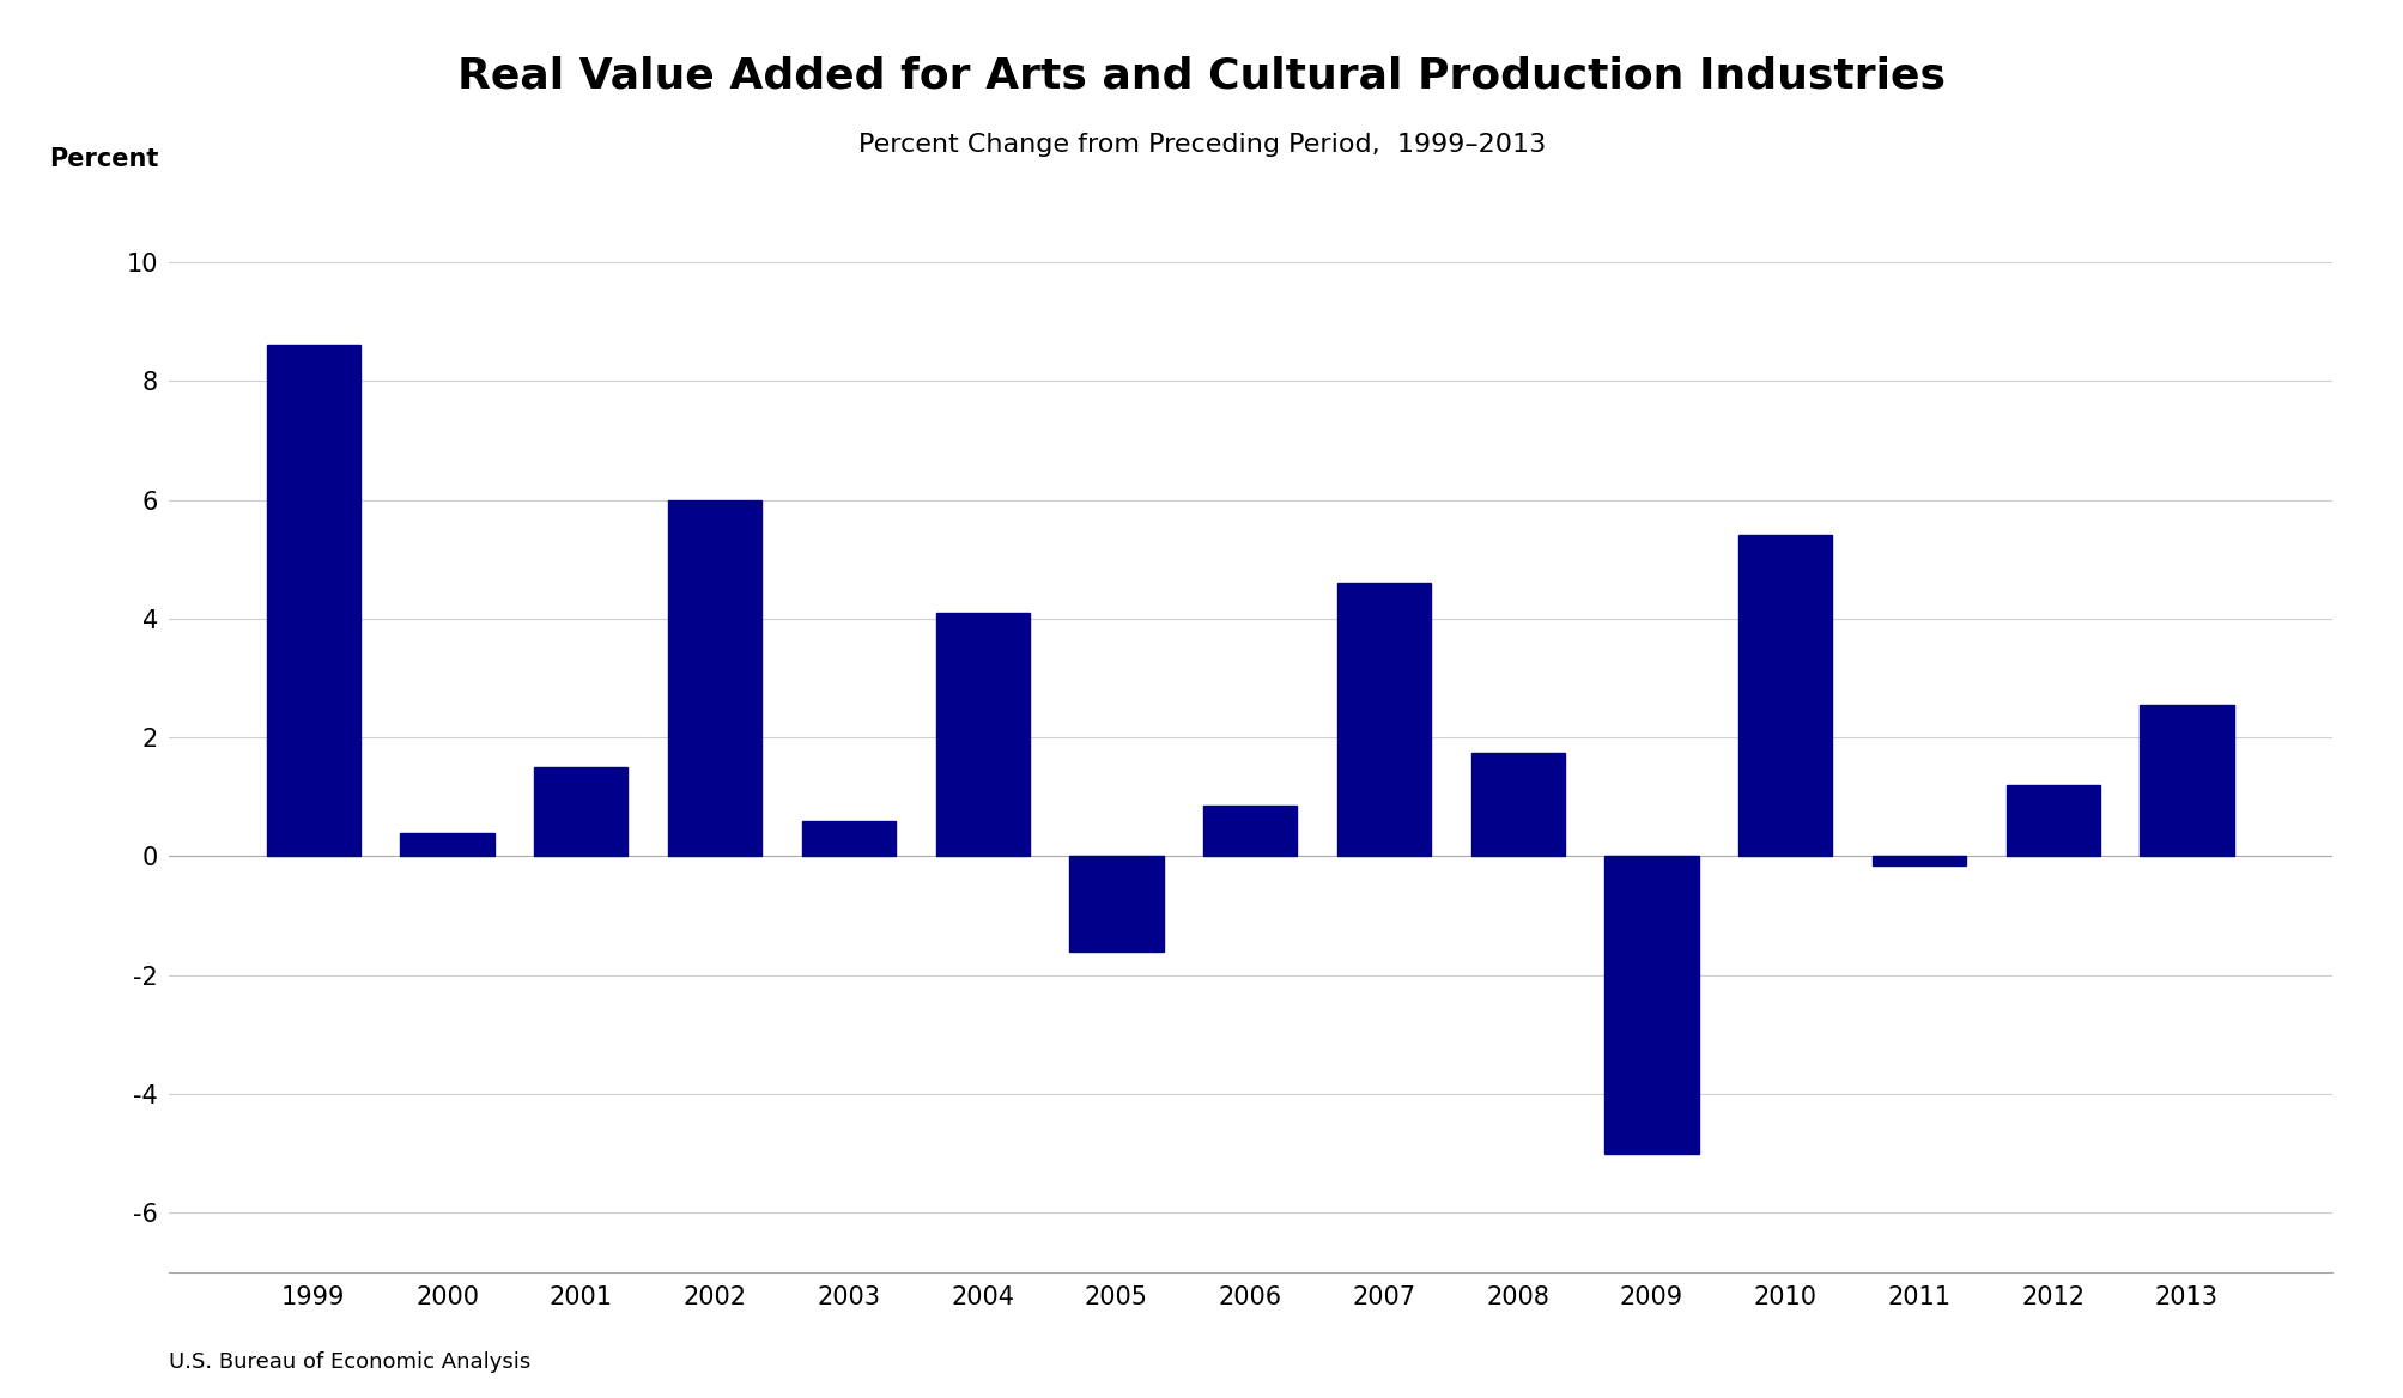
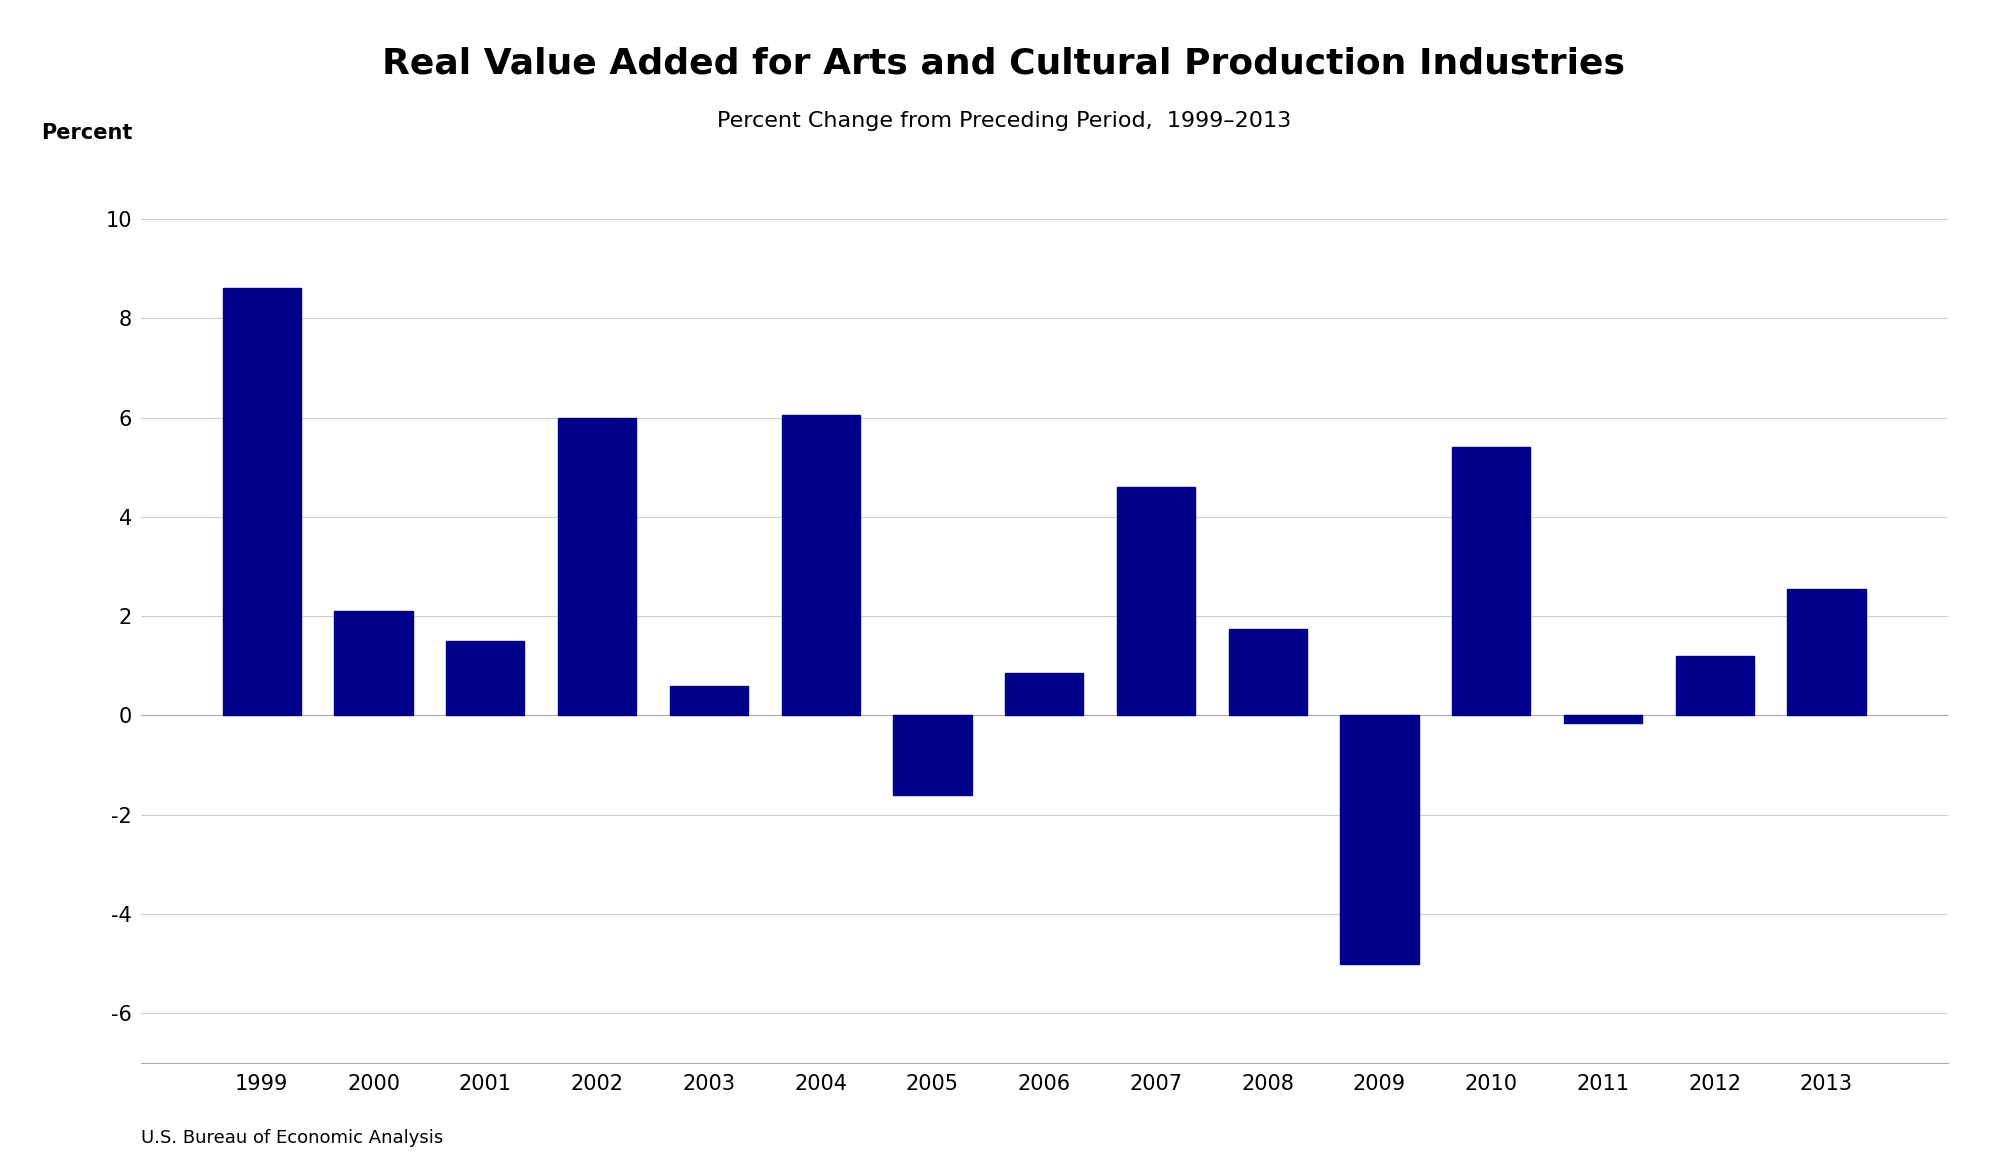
2000: 0.40 -> 2.10
2004: 4.10 -> 6.05
